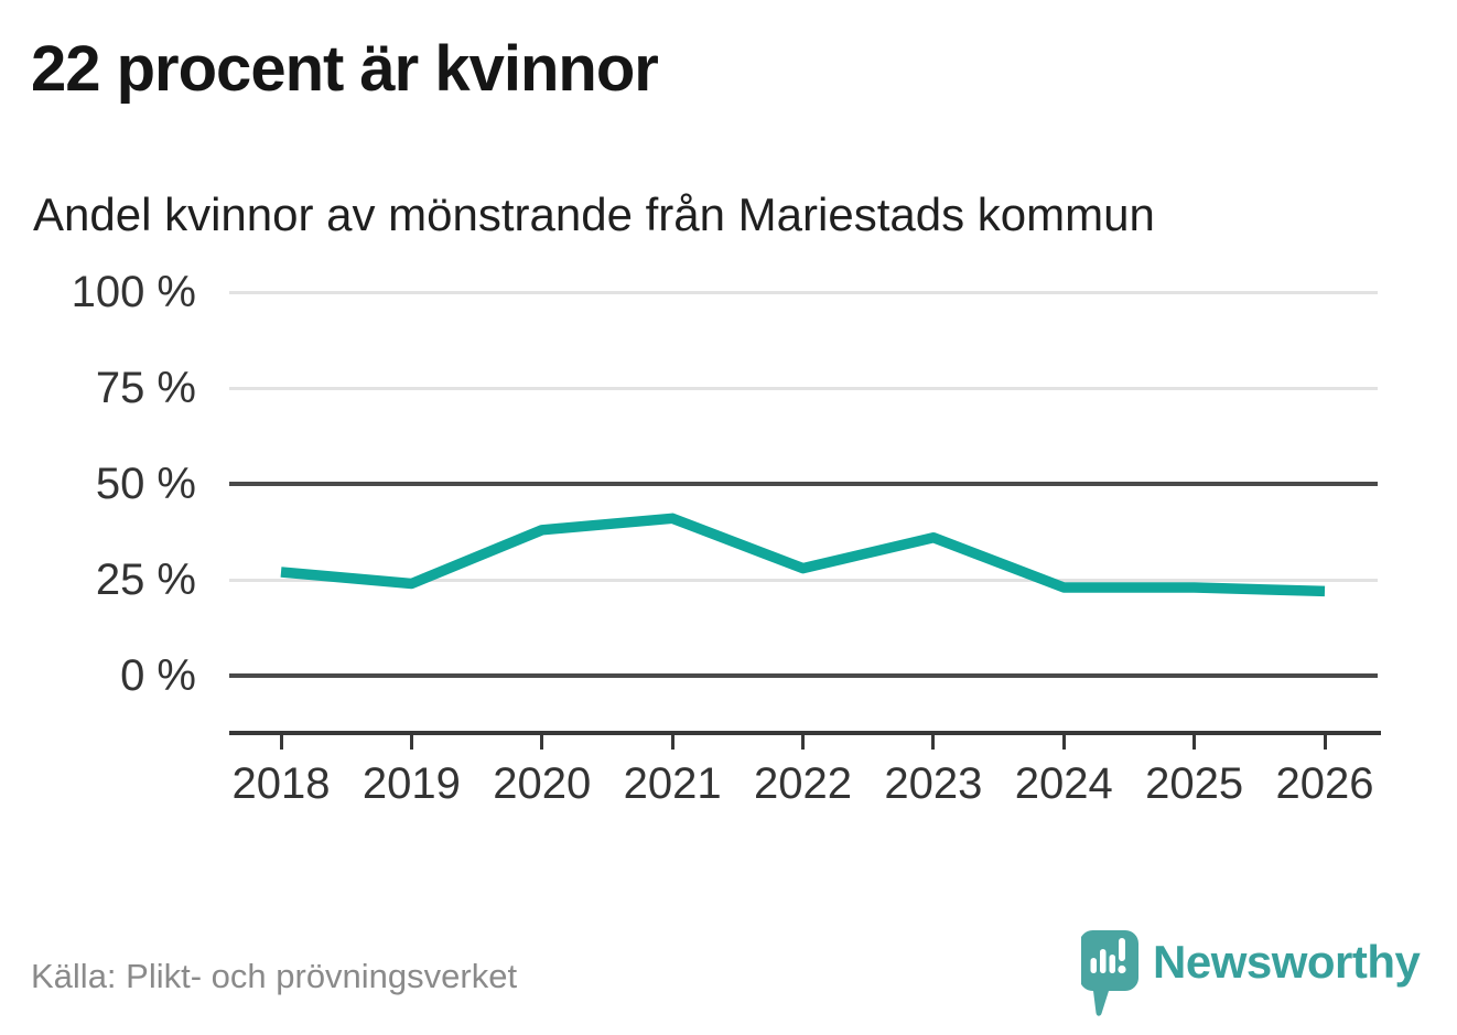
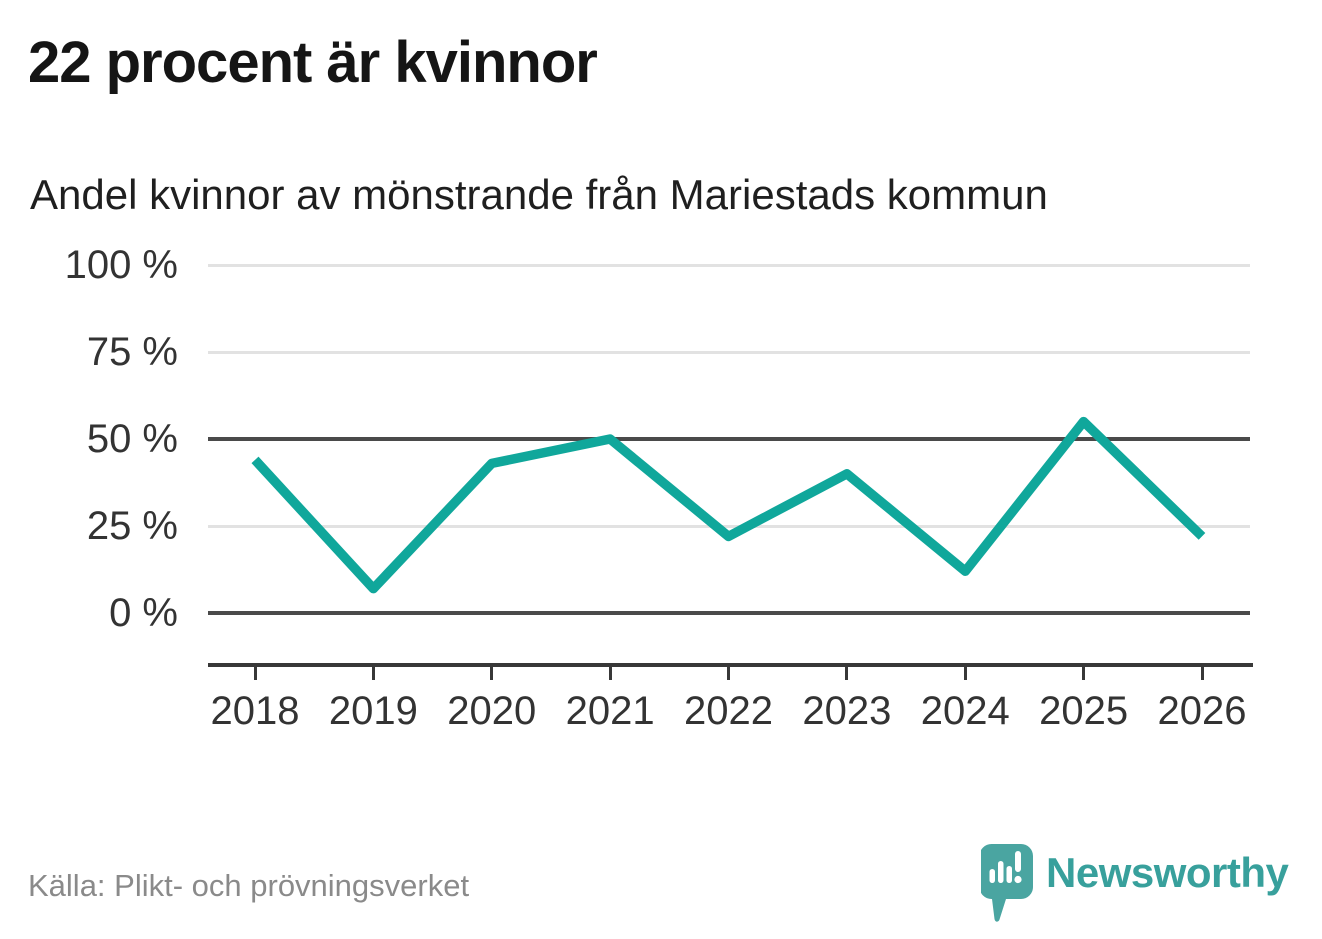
2018: 27% -> 44%
2019: 24% -> 7%
2020: 38% -> 43%
2021: 41% -> 50%
2022: 28% -> 22%
2023: 36% -> 40%
2024: 23% -> 12%
2025: 23% -> 55%
